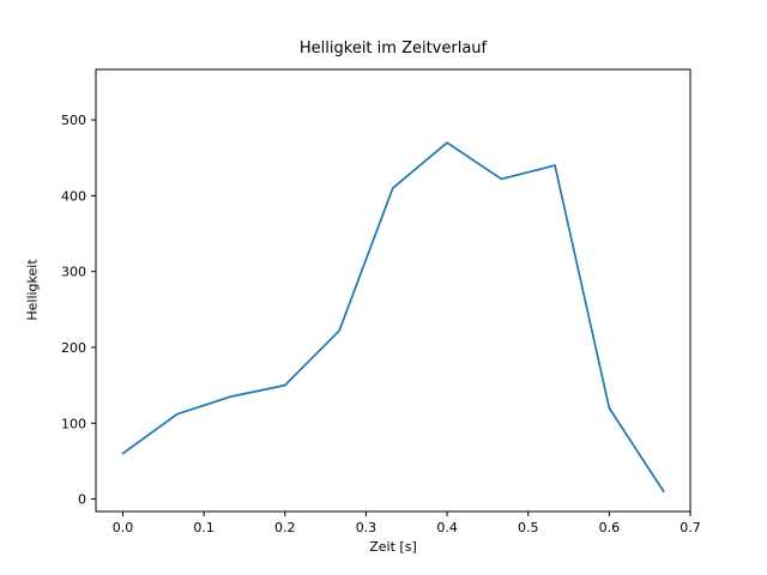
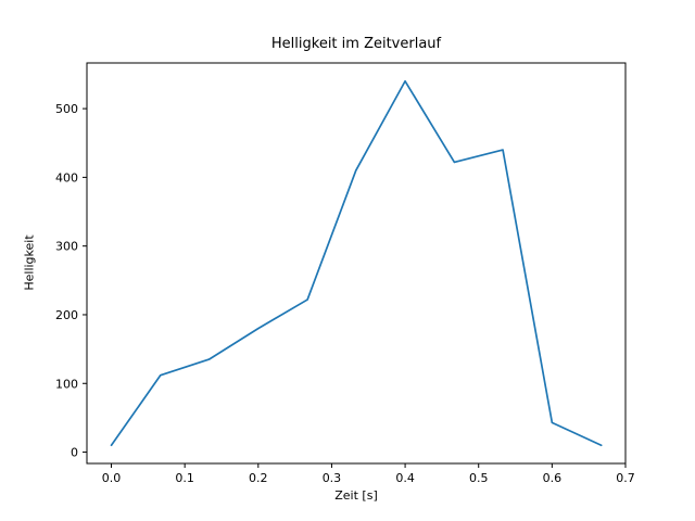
0.0: 60 -> 10
0.2: 150 -> 180
0.4: 470 -> 540
0.6: 120 -> 40
